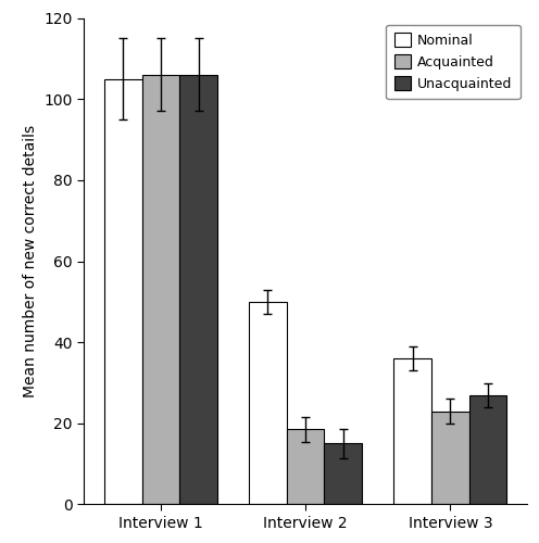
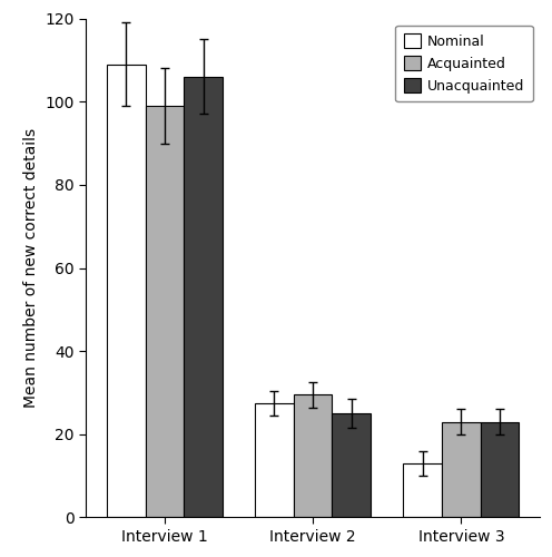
Nominal/Interview 1: 105.0 -> 109.0
Acquainted/Interview 1: 106.0 -> 99.0
Nominal/Interview 2: 50.0 -> 27.5
Acquainted/Interview 2: 18.5 -> 29.5
Unacquainted/Interview 2: 15 -> 25
Nominal/Interview 3: 36.0 -> 13.0
Unacquainted/Interview 3: 27 -> 23
